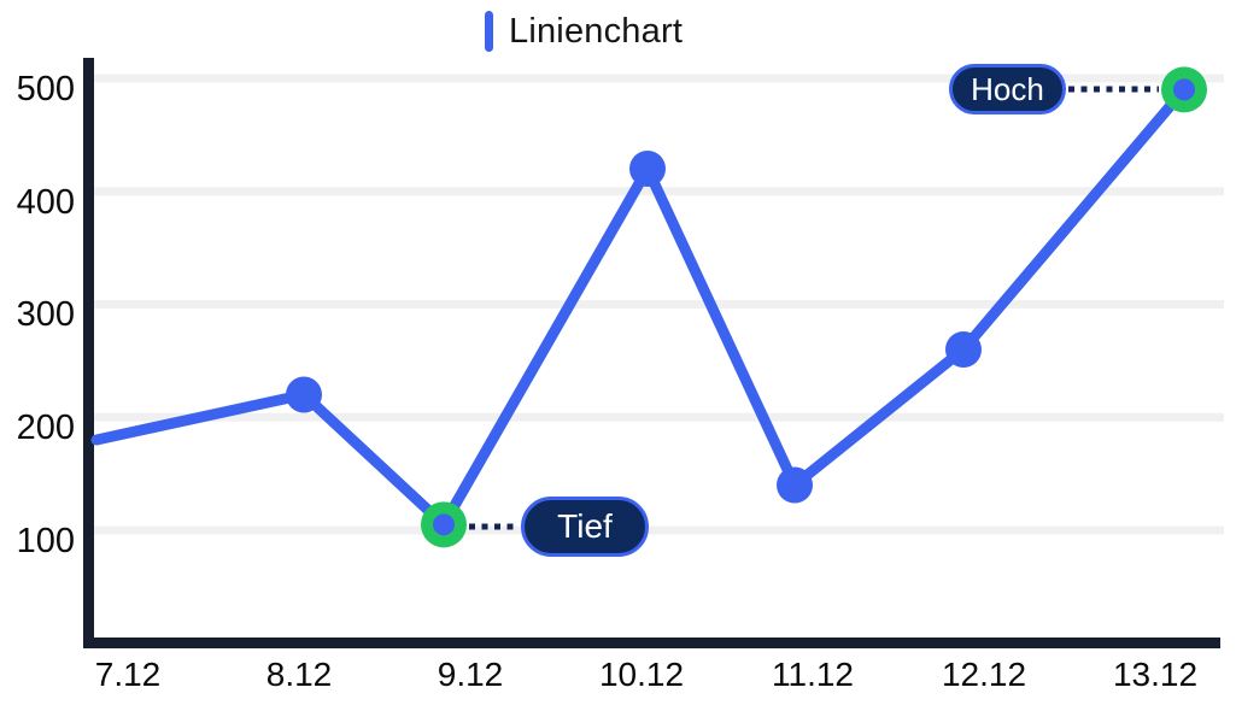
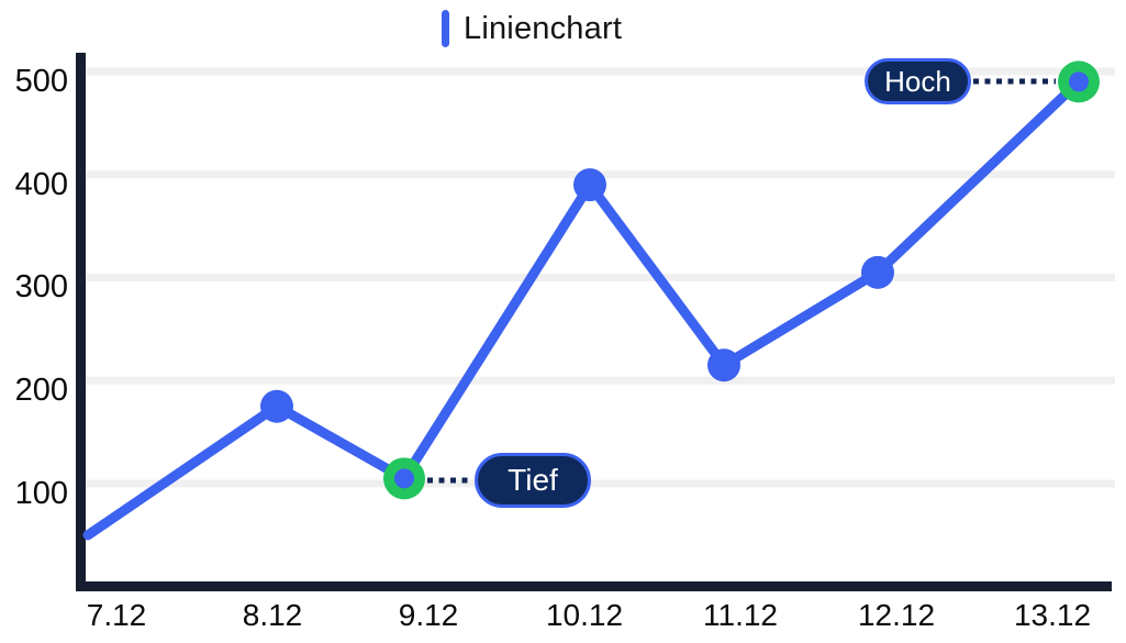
7.12: 180 -> 50
8.12: 220 -> 180
10.12: 420 -> 390
11.12: 140 -> 220
12.12: 260 -> 300
